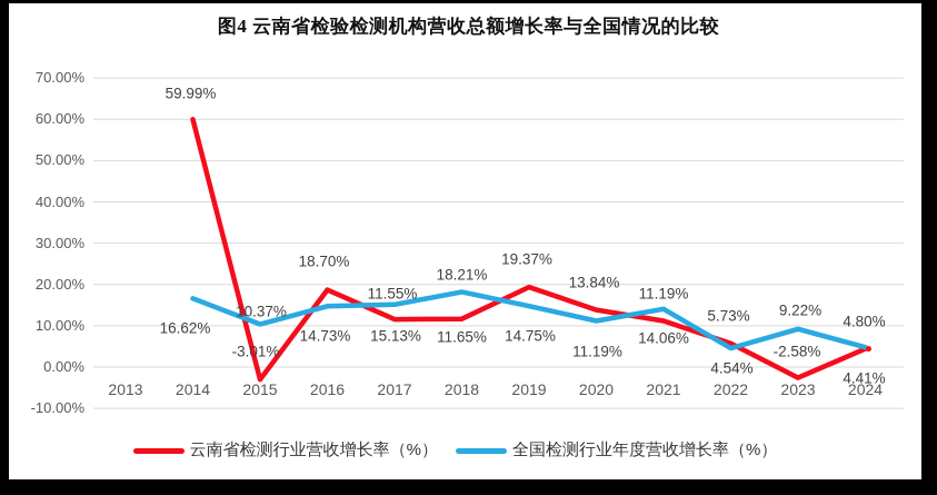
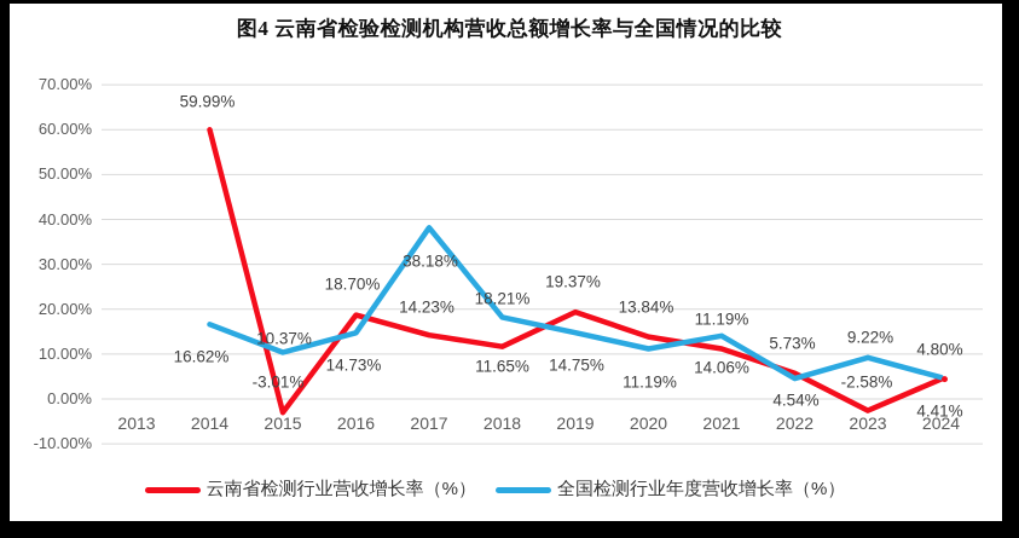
云南省检测行业营收增长率（%）/2017: 11.55% -> 14.23%
全国检测行业年度营收增长率（%）/2017: 15.13% -> 38.18%
